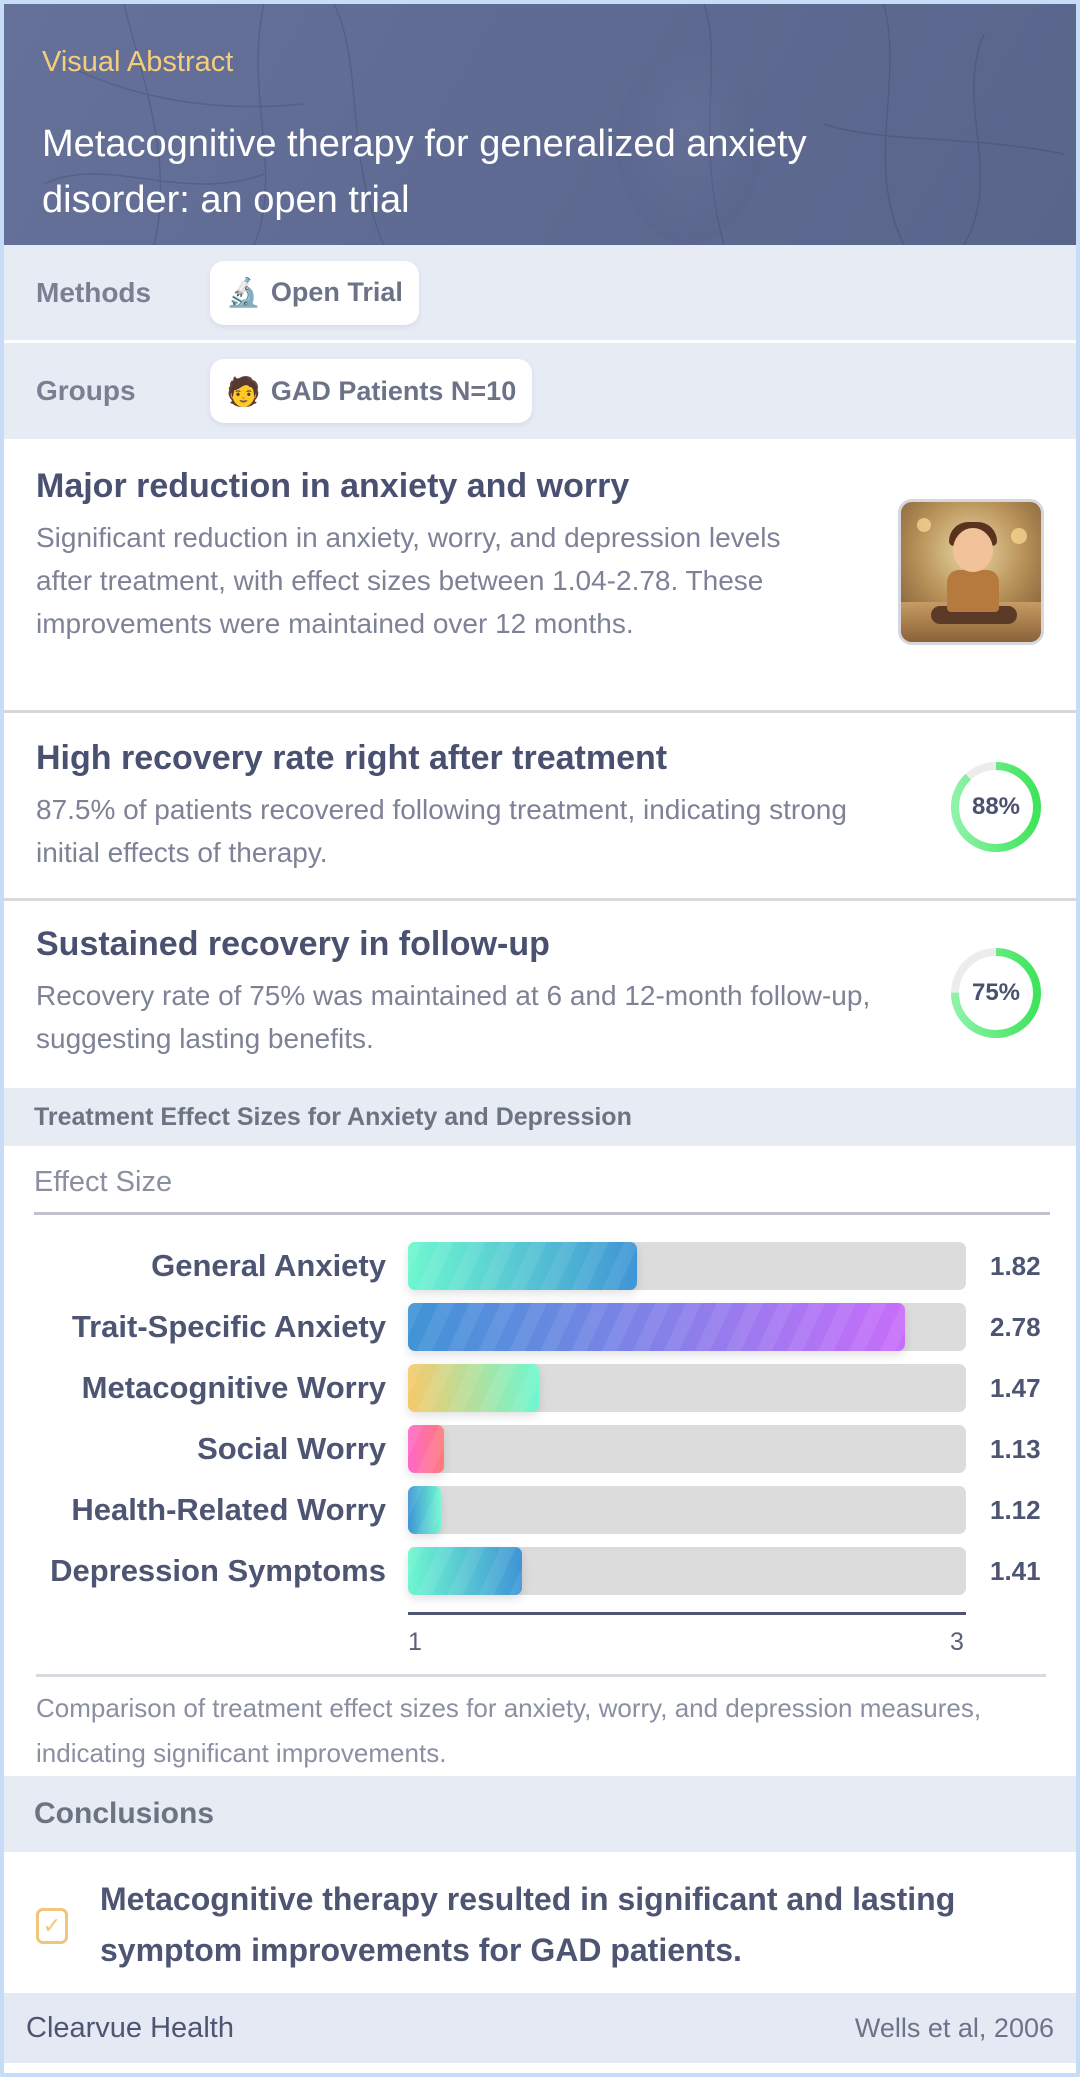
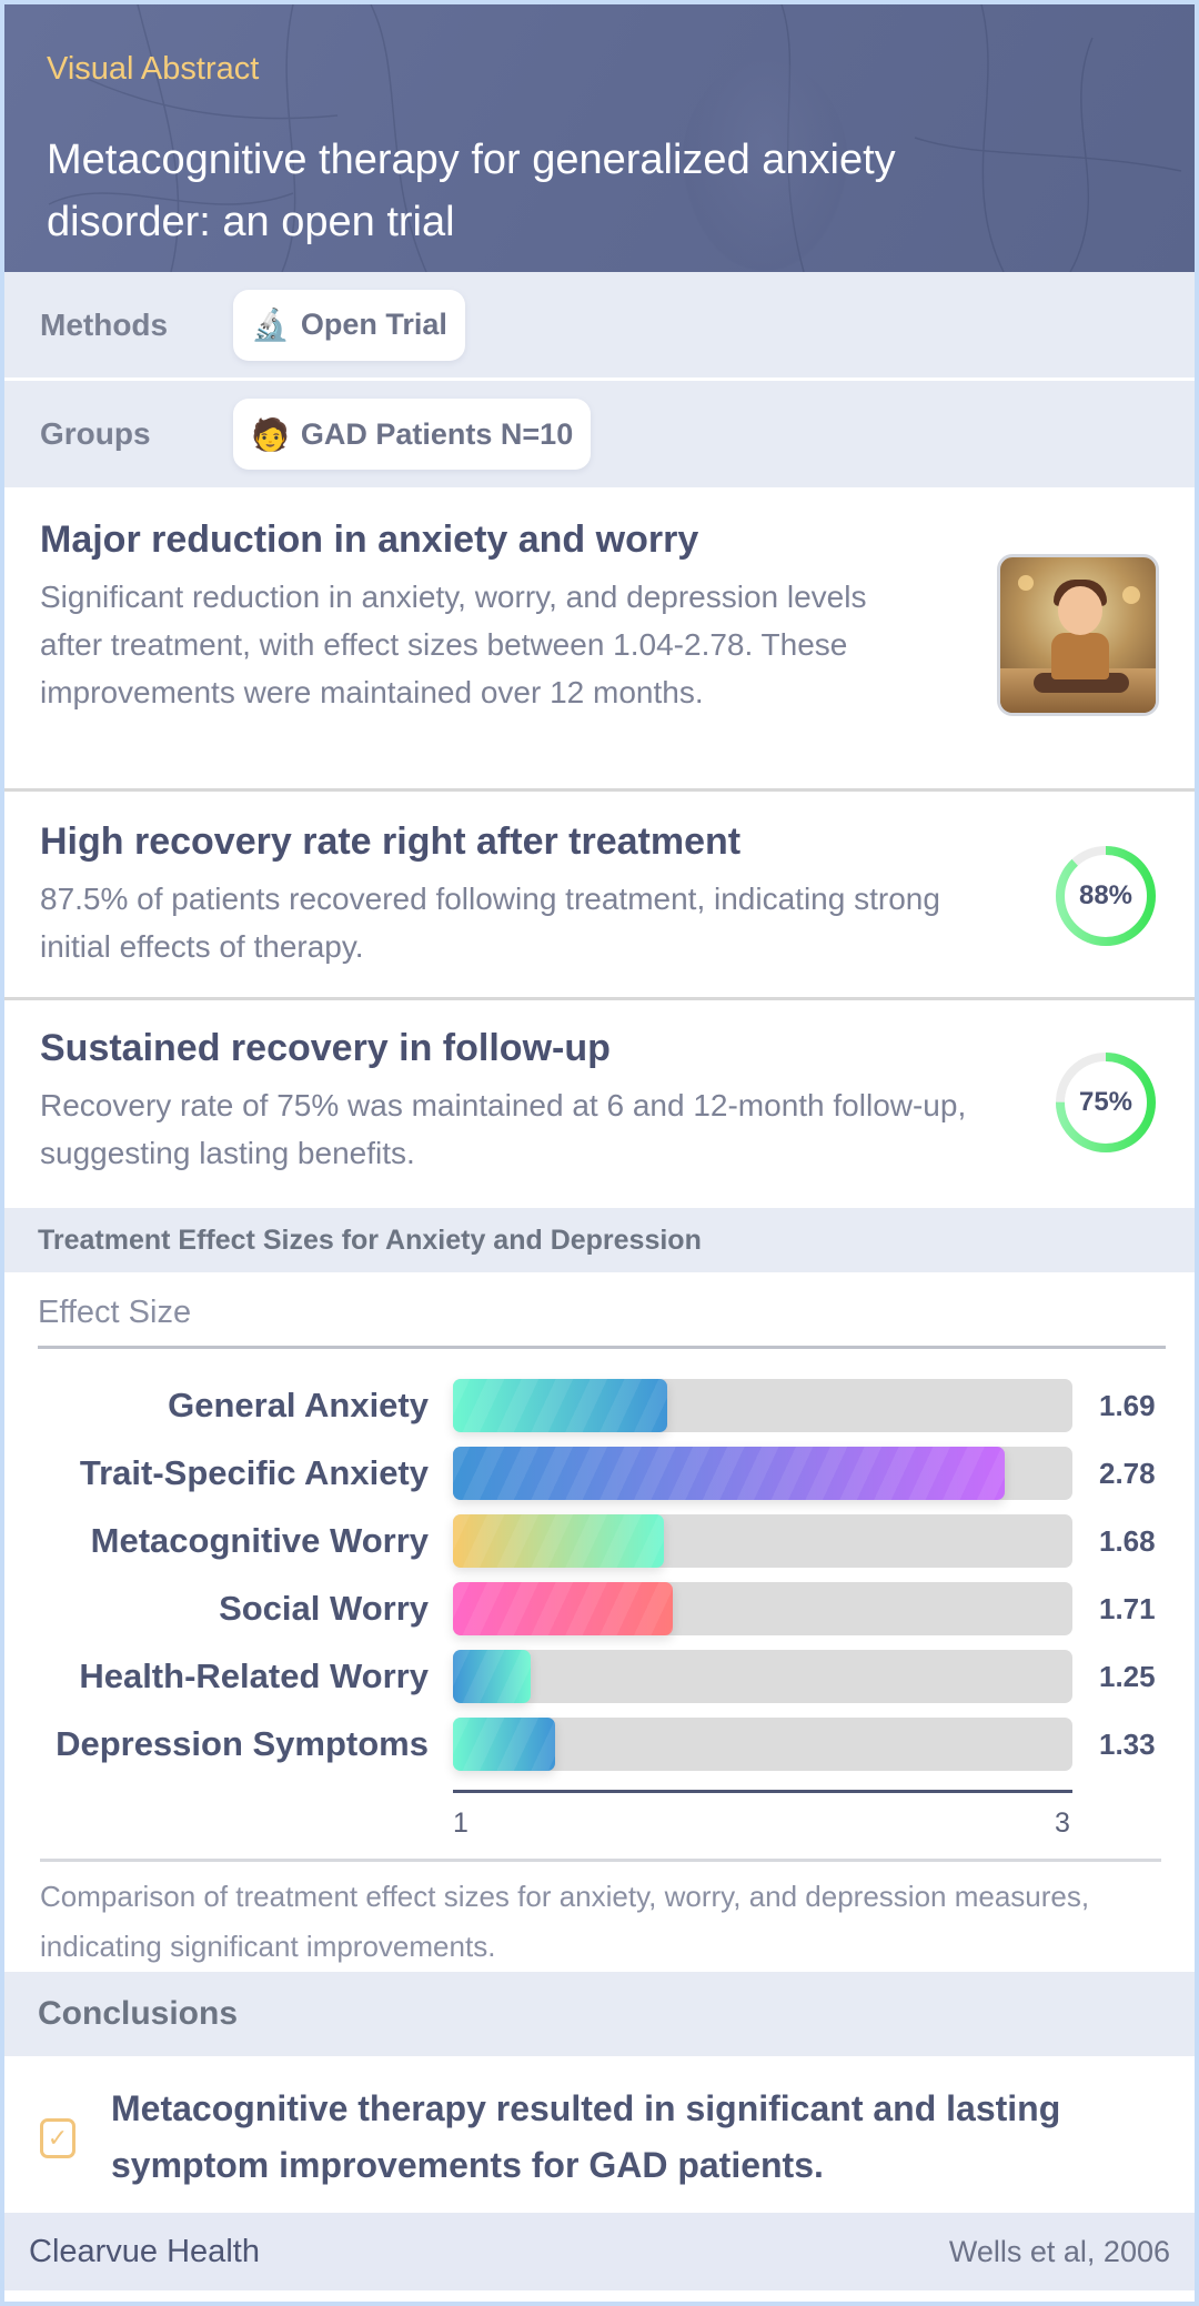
General Anxiety: 1.82 -> 1.69
Metacognitive Worry: 1.47 -> 1.68
Social Worry: 1.13 -> 1.71
Health-Related Worry: 1.12 -> 1.25
Depression Symptoms: 1.41 -> 1.33
